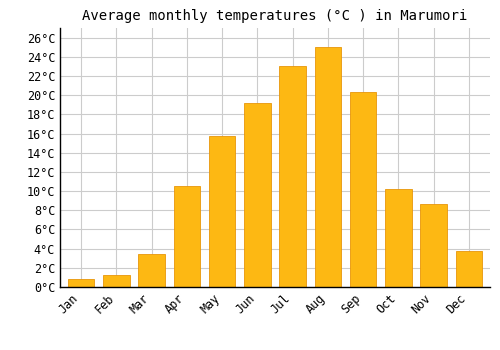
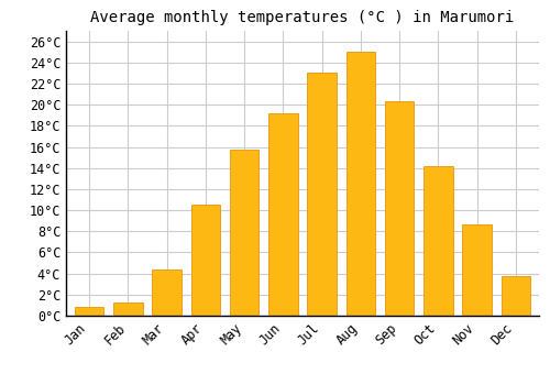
Mar: 3.4°C -> 4.4°C
Oct: 10.2°C -> 14.2°C
